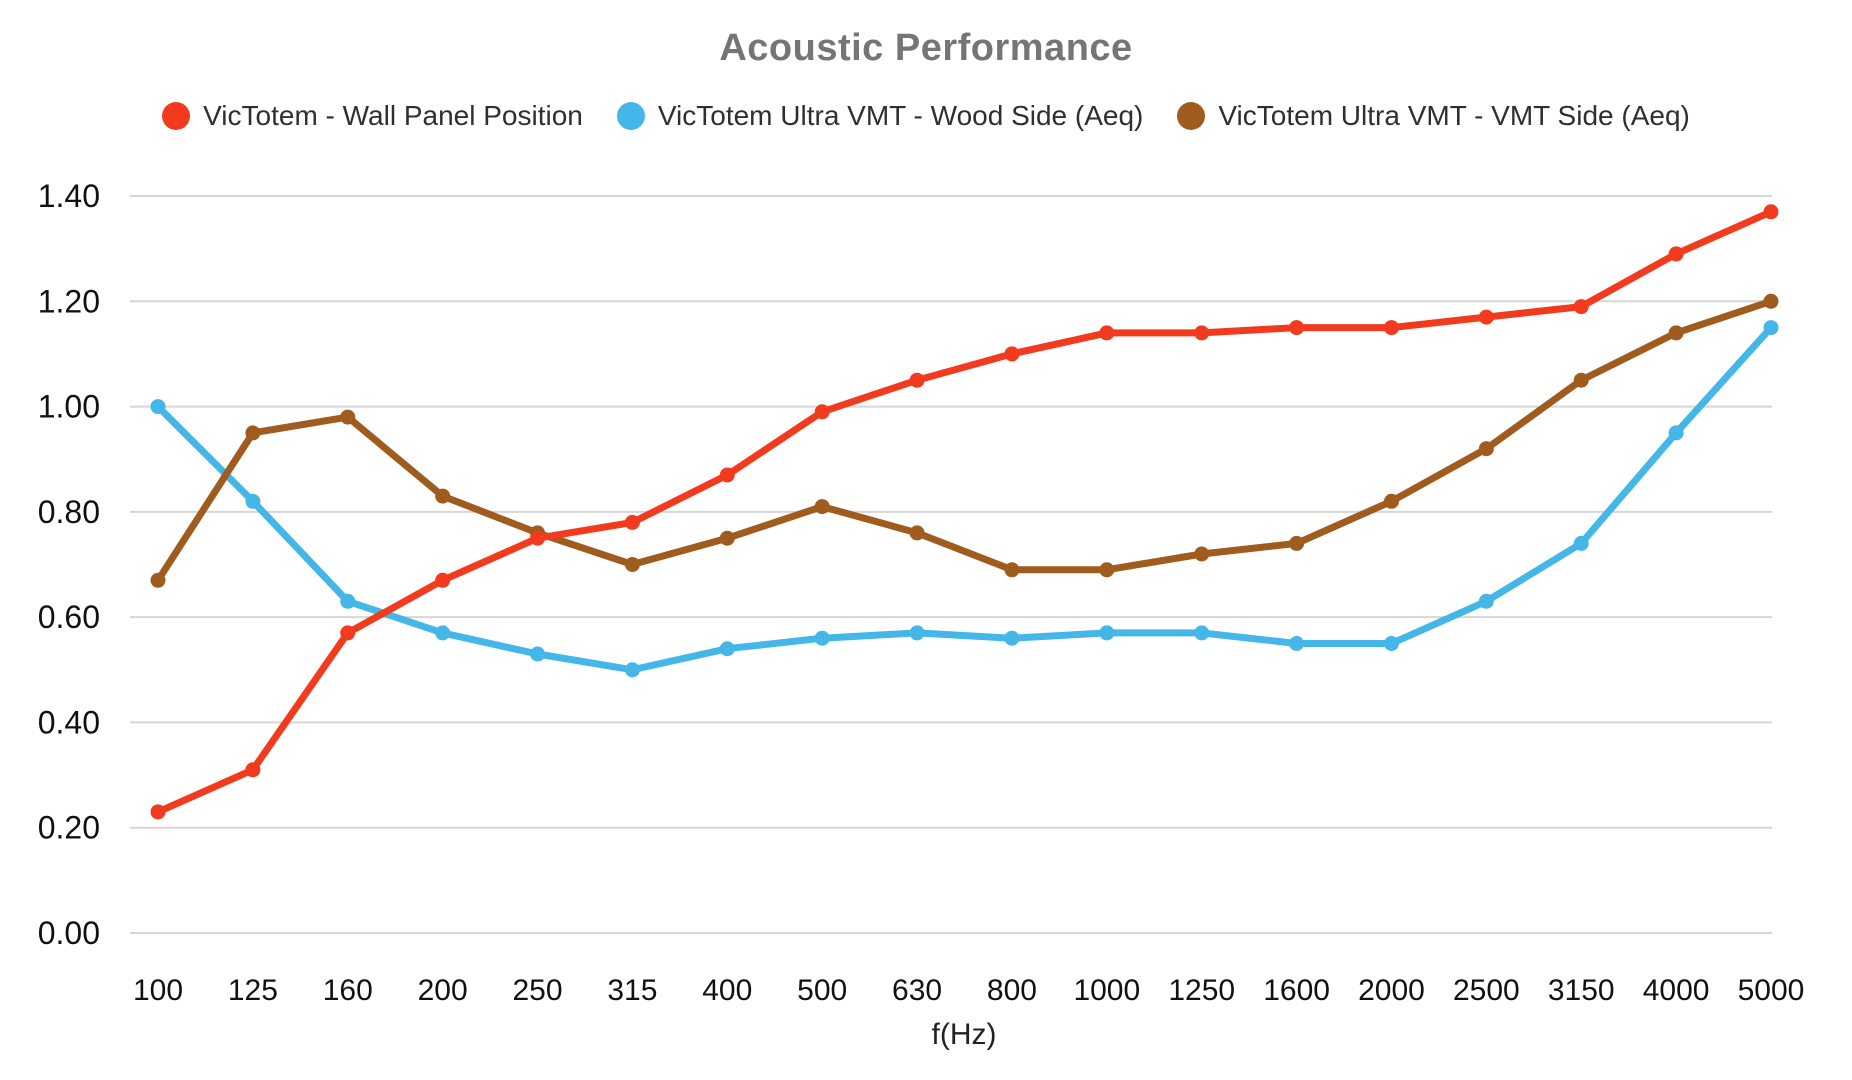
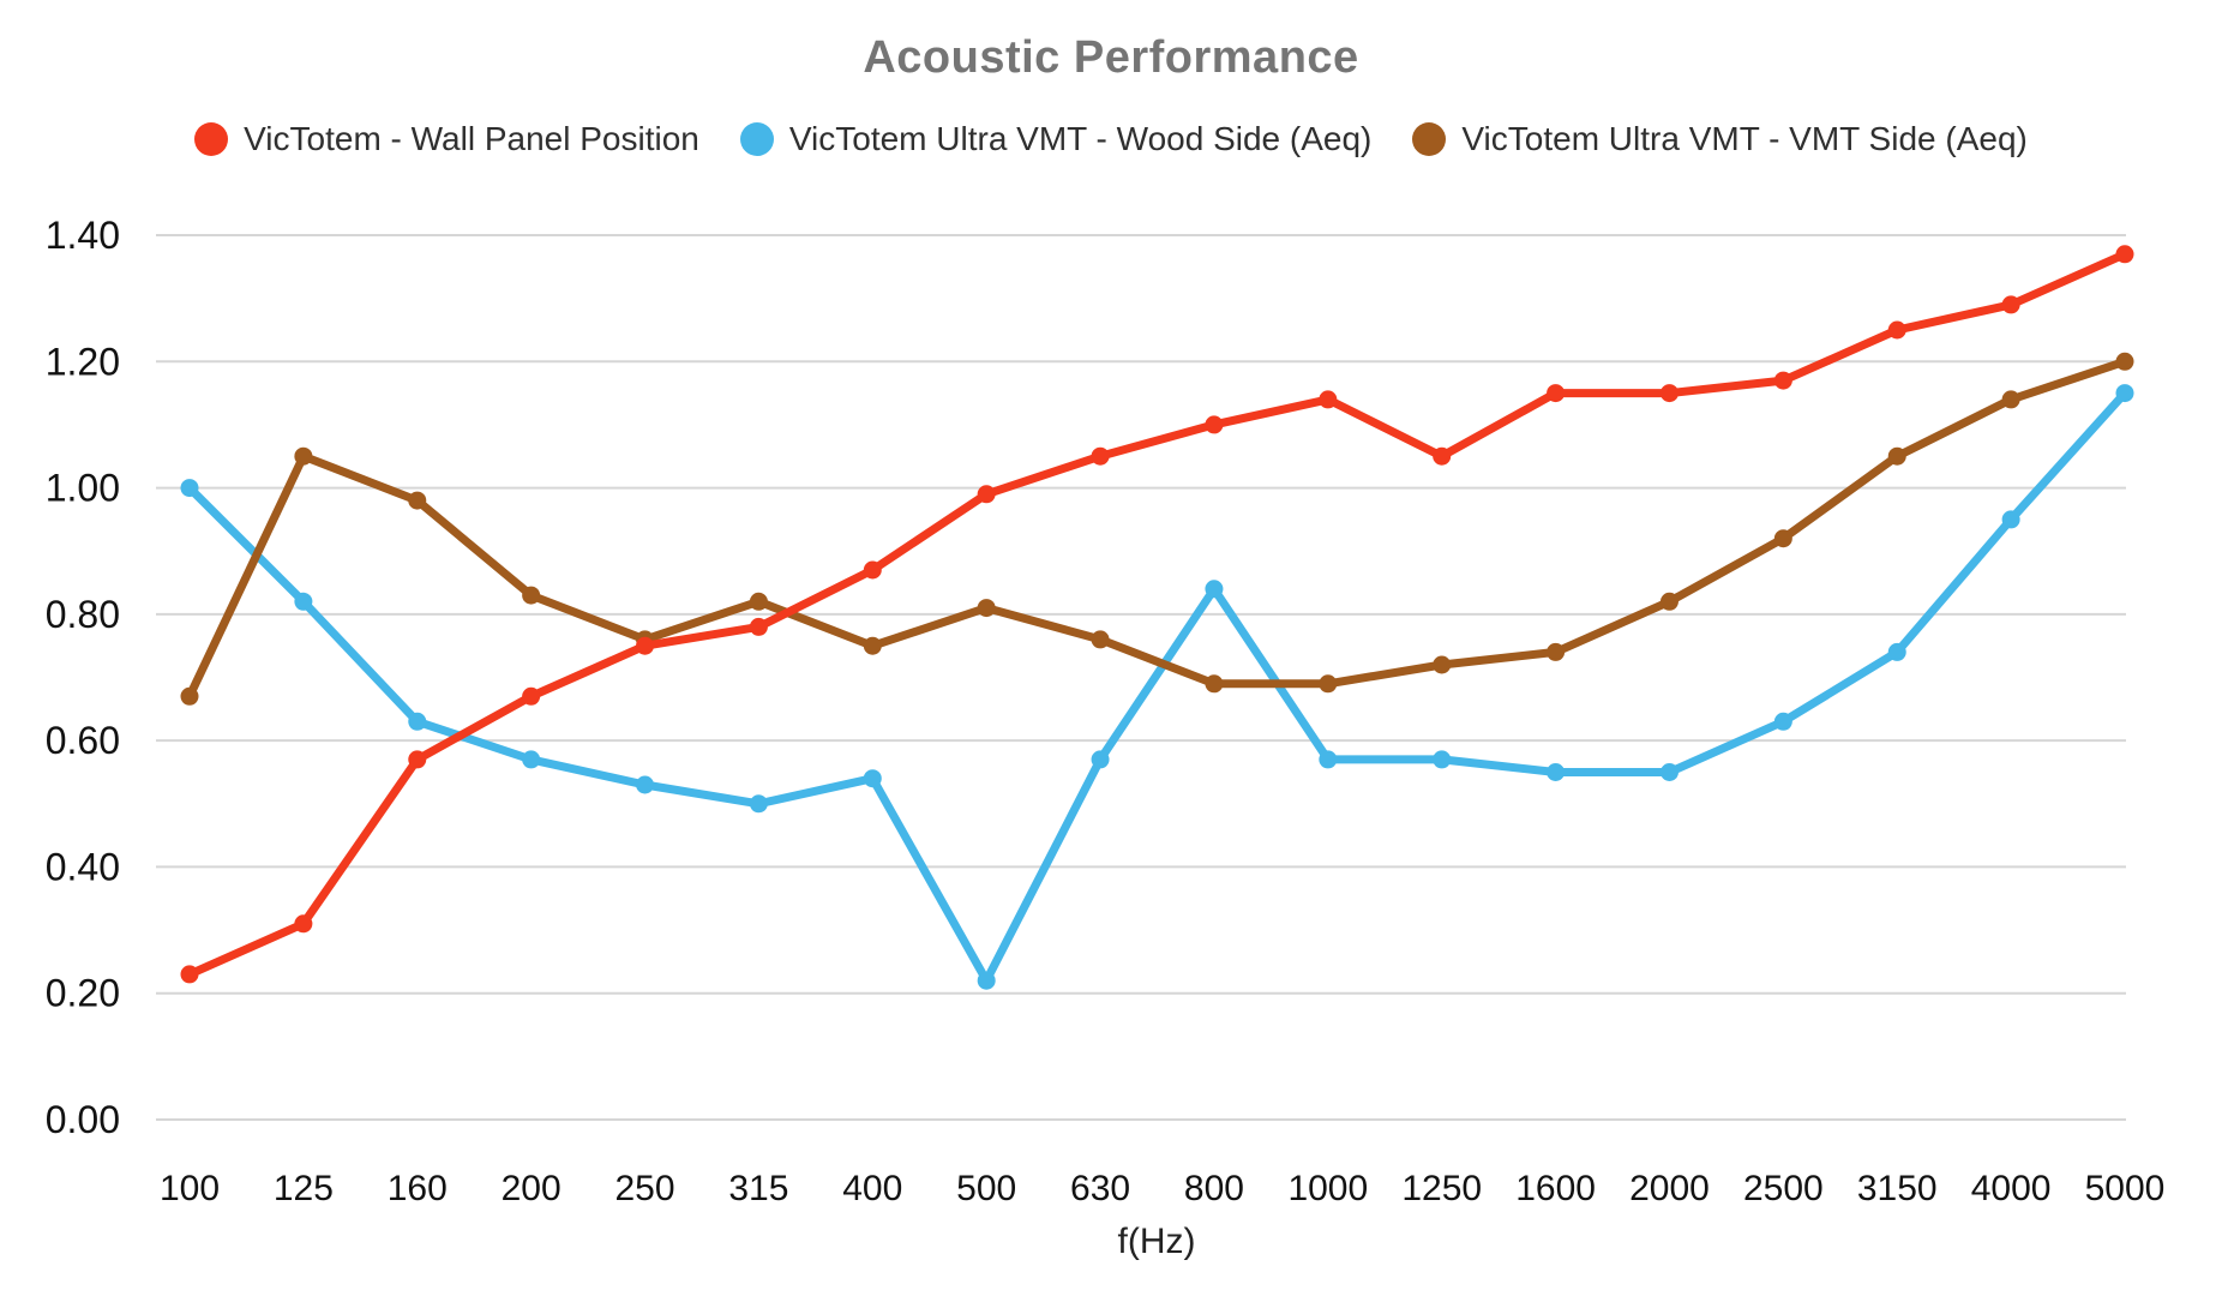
VicTotem Ultra VMT - VMT Side (Aeq)/125: 0.95 -> 1.05
VicTotem Ultra VMT - VMT Side (Aeq)/315: 0.70 -> 0.82
VicTotem Ultra VMT - Wood Side (Aeq)/500: 0.56 -> 0.22
VicTotem Ultra VMT - Wood Side (Aeq)/800: 0.56 -> 0.84
VicTotem - Wall Panel Position/1250: 1.14 -> 1.05
VicTotem - Wall Panel Position/3150: 1.19 -> 1.25
